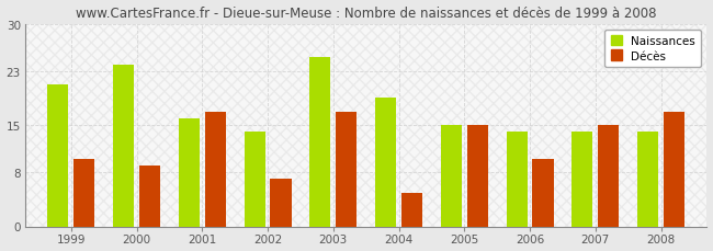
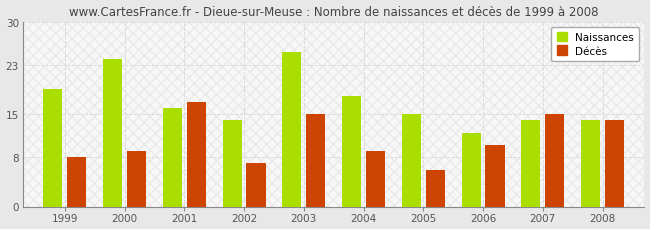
Naissances/1999: 21 -> 19
Décès/1999: 10 -> 8
Décès/2003: 17 -> 15
Naissances/2004: 19 -> 18
Décès/2004: 5 -> 9
Décès/2005: 15 -> 6
Naissances/2006: 14 -> 12
Décès/2008: 17 -> 14
